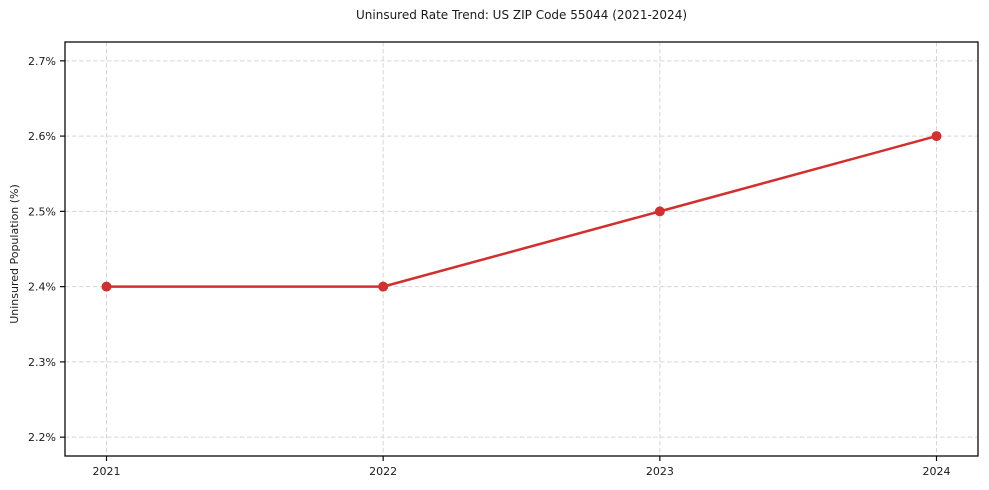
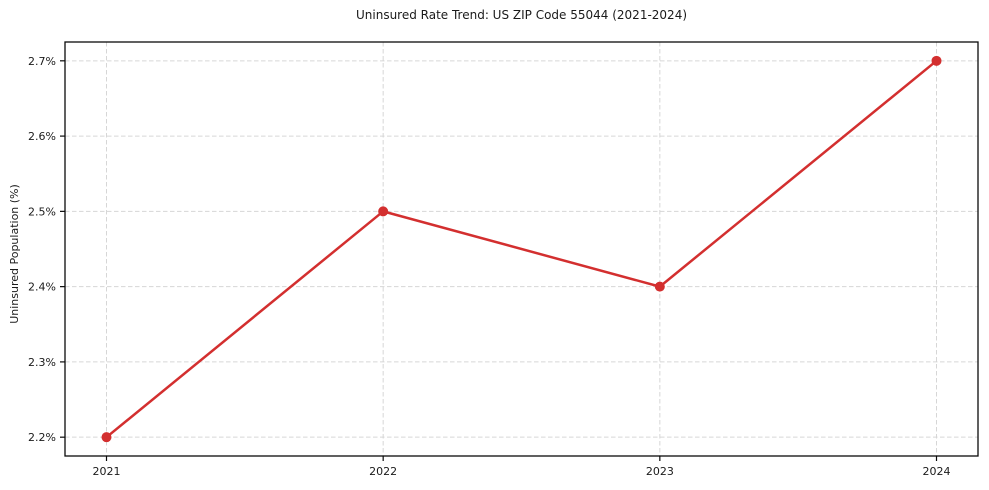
2021: 2.4% -> 2.2%
2022: 2.4% -> 2.5%
2023: 2.5% -> 2.4%
2024: 2.6% -> 2.7%
